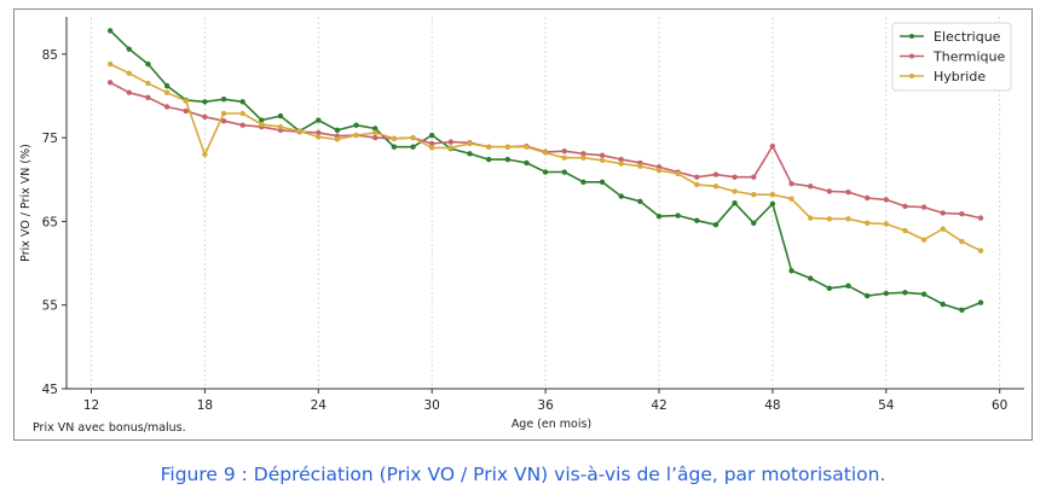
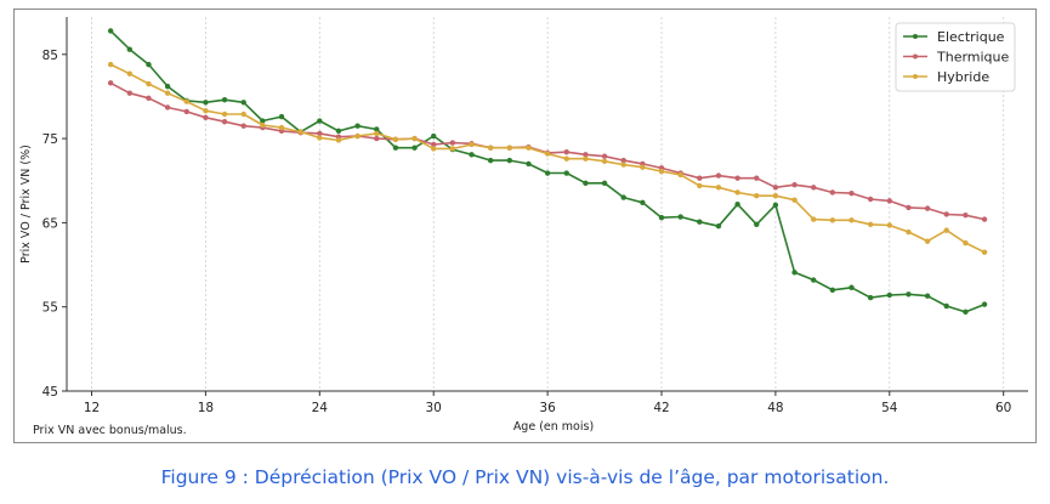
Hybride/18: 73 -> 78
Thermique/48: 74 -> 69
